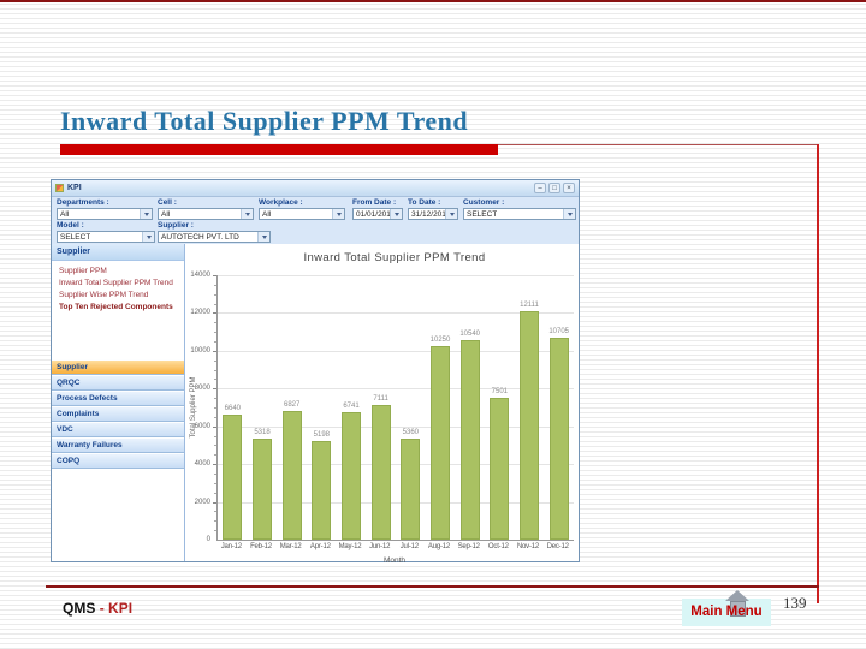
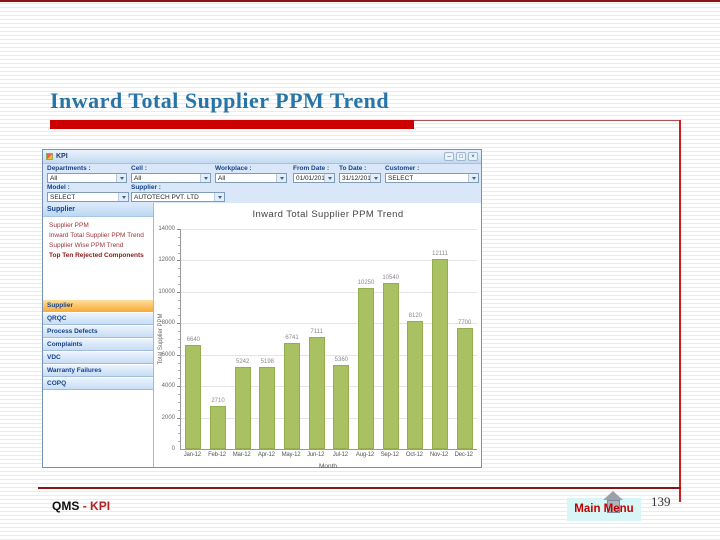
Feb-12: 5318 -> 2710
Mar-12: 6827 -> 5242
Oct-12: 7501 -> 8120
Dec-12: 10705 -> 7700
